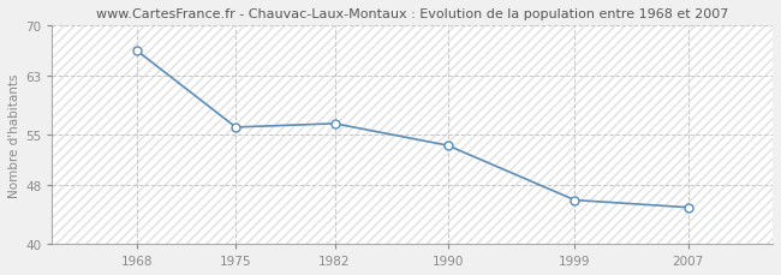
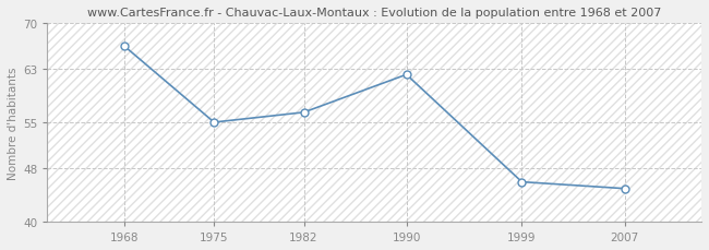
1975: 56.0 -> 55.0
1990: 53.5 -> 62.2
